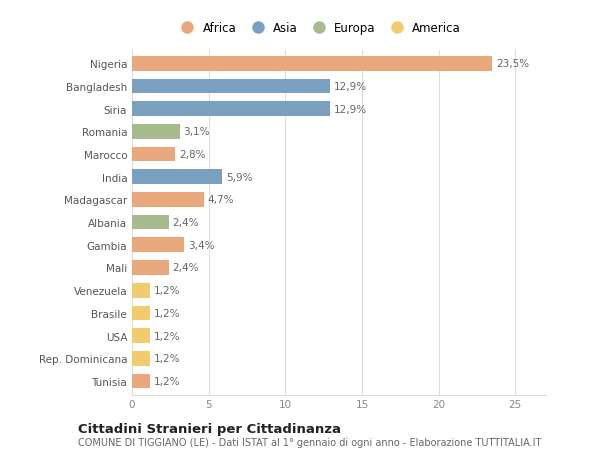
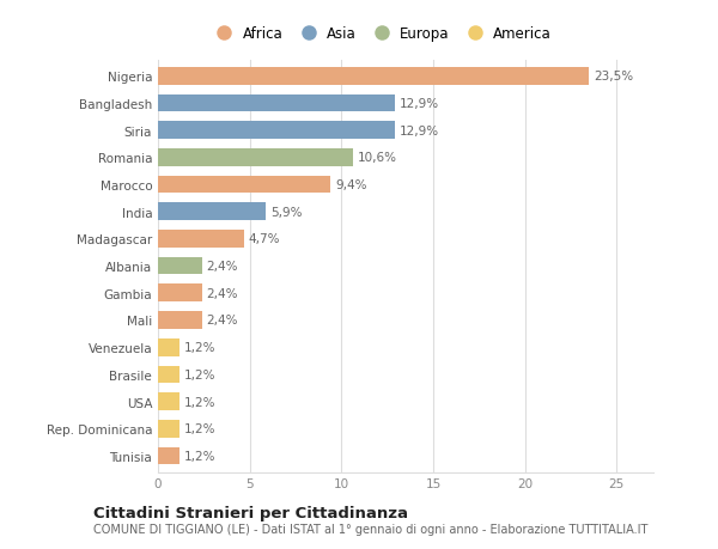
Romania: 3,1% -> 10,6%
Marocco: 2,8% -> 9,4%
Gambia: 3,4% -> 2,4%
